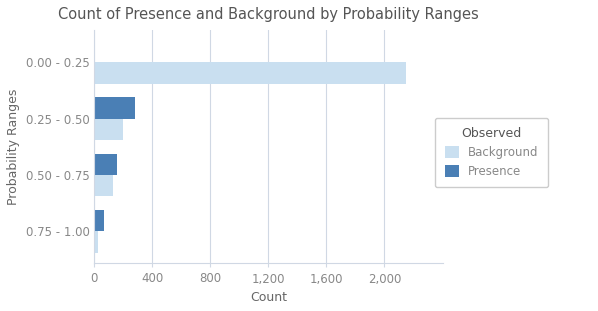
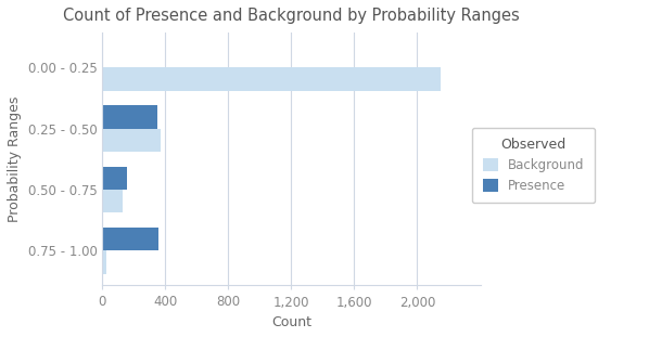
Presence/0.25 - 0.50: 280 -> 350
Background/0.25 - 0.50: 200 -> 370
Presence/0.75 - 1.00: 60 -> 360
